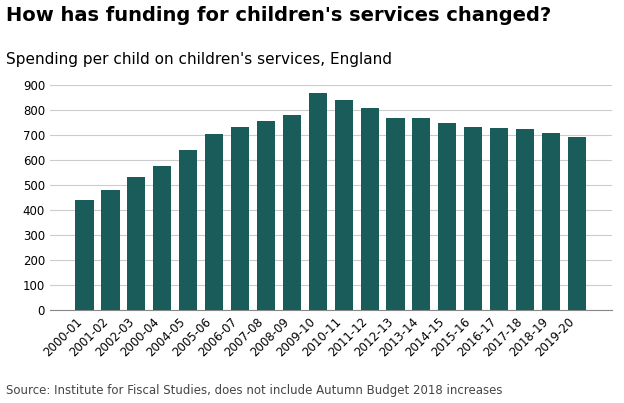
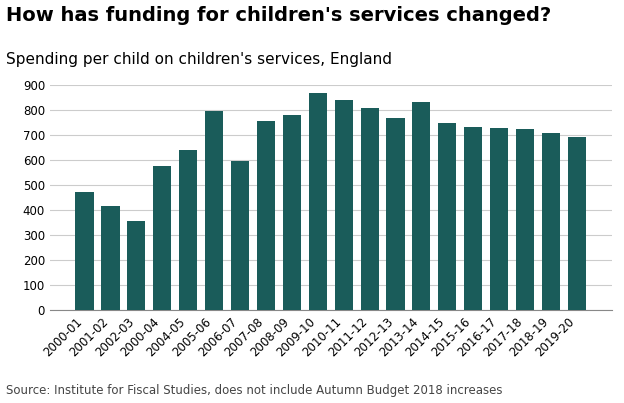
2000-01: 440 -> 470
2001-02: 480 -> 415
2002-03: 530 -> 355
2005-06: 705 -> 795
2006-07: 730 -> 595
2013-14: 768 -> 830
